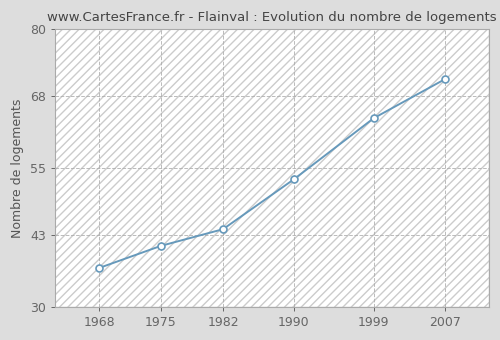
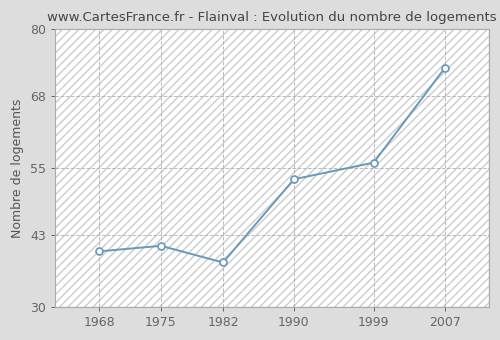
1968: 37 -> 40
1982: 44 -> 38
1999: 64 -> 56
2007: 71 -> 73
